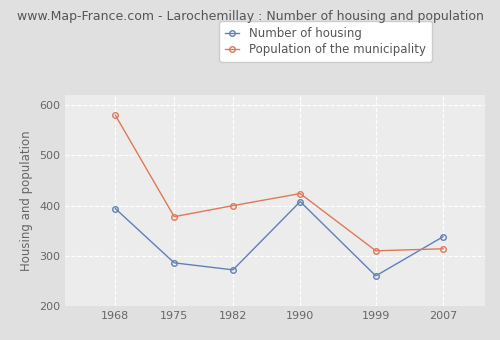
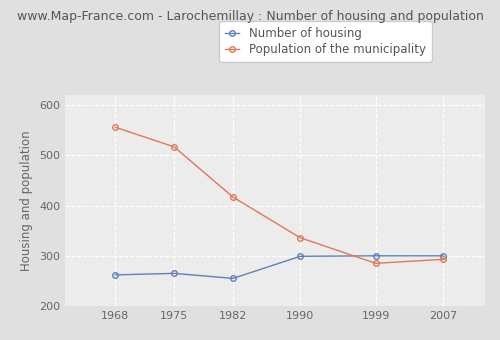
Number of housing/1968: 394 -> 262
Population of the municipality/1968: 580 -> 556
Number of housing/1975: 286 -> 265
Population of the municipality/1975: 378 -> 517
Number of housing/1982: 272 -> 255
Population of the municipality/1982: 400 -> 417
Number of housing/1990: 408 -> 299
Population of the municipality/1990: 424 -> 336
Number of housing/1999: 260 -> 300
Population of the municipality/1999: 310 -> 285
Number of housing/2007: 338 -> 300
Population of the municipality/2007: 314 -> 293
